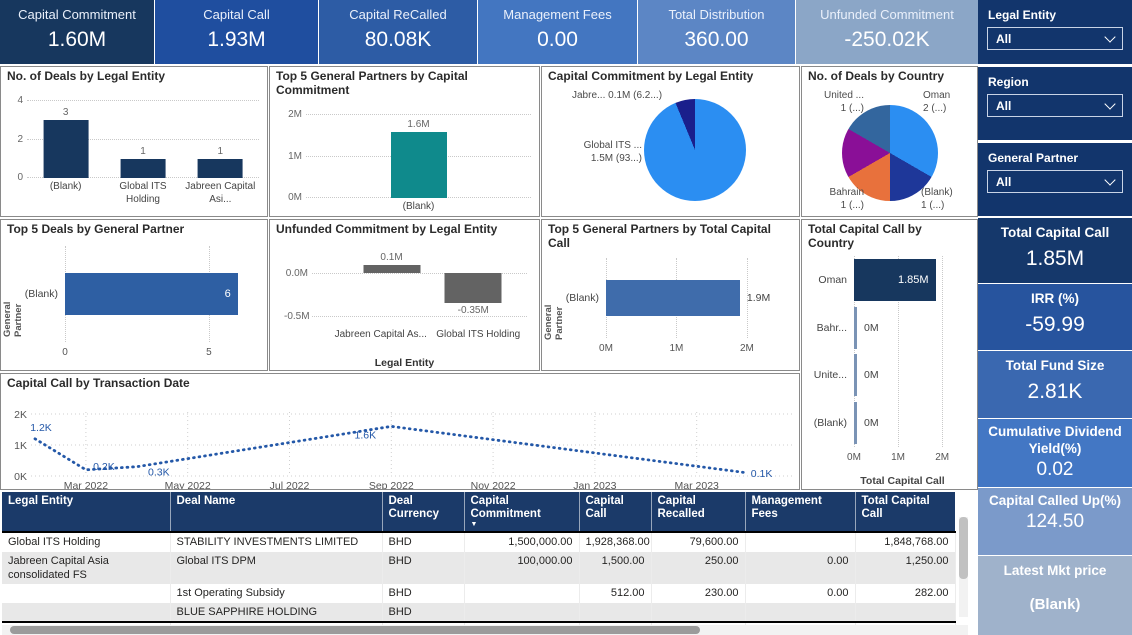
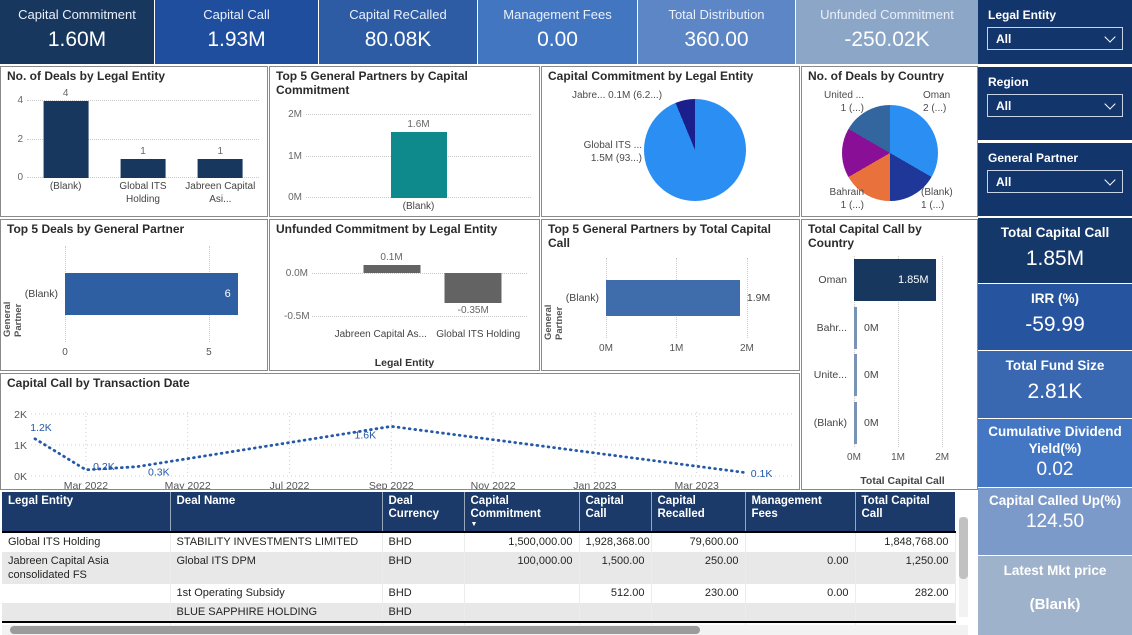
No. of Deals by Legal Entity/(Blank): 3 -> 4
